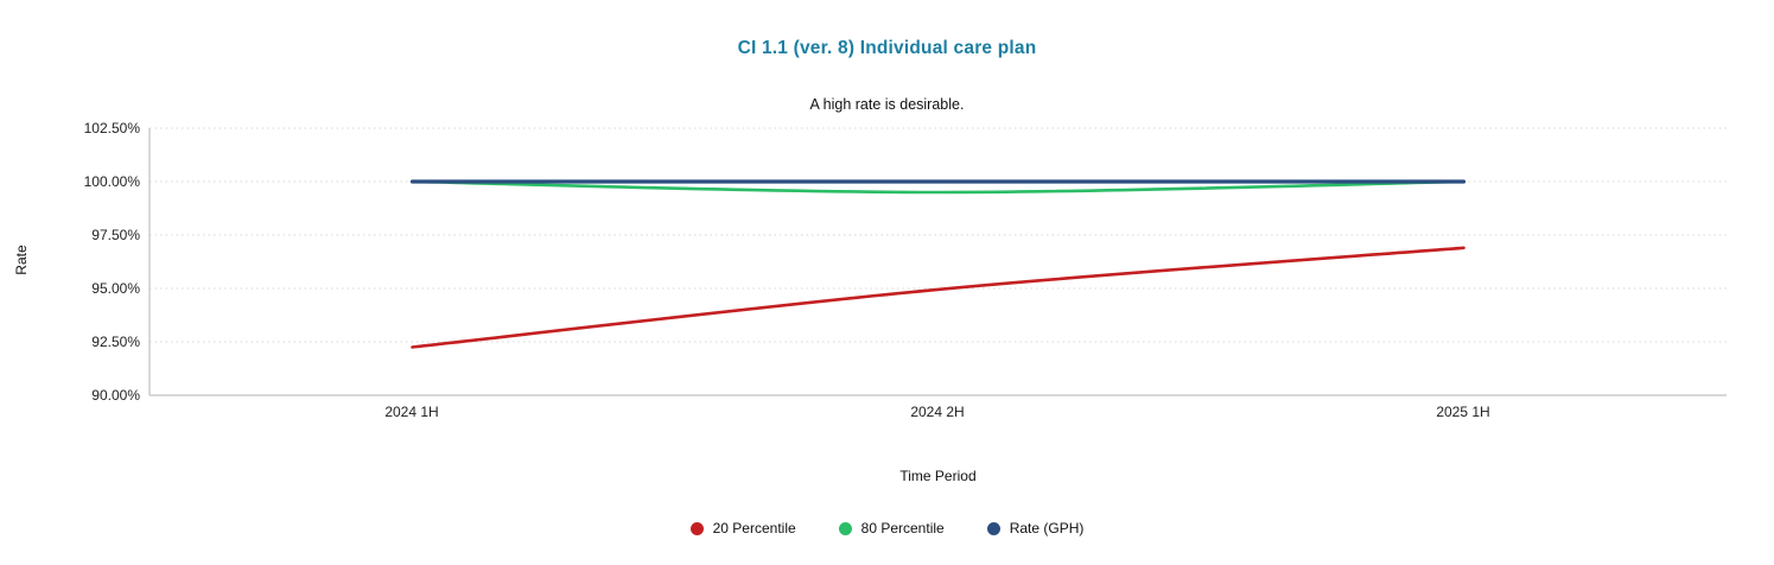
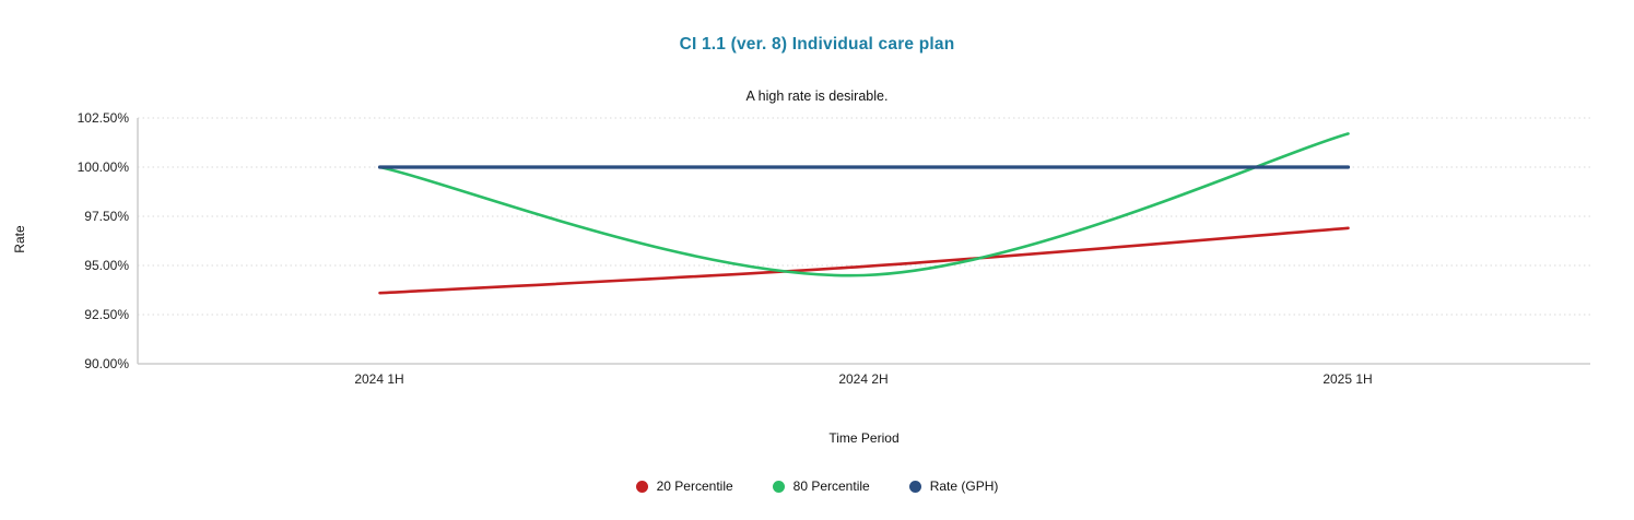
20 Percentile/2024 1H: 92.2% -> 93.6%
80 Percentile/2024 2H: 99.5% -> 94.5%
80 Percentile/2025 1H: 100.0% -> 101.7%
